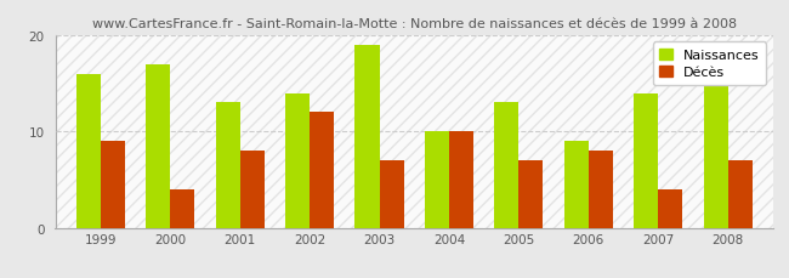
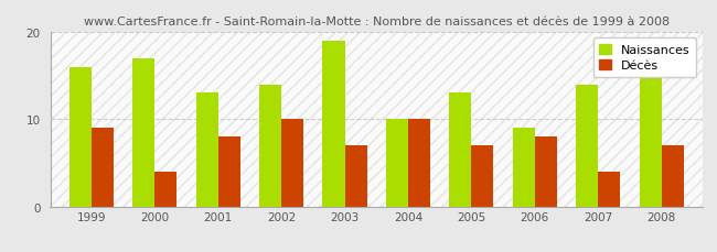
Décès/2002: 12 -> 10
